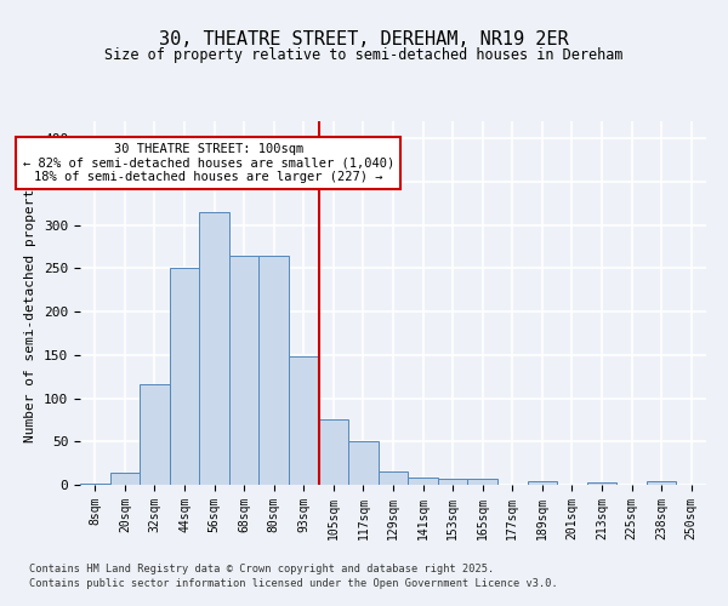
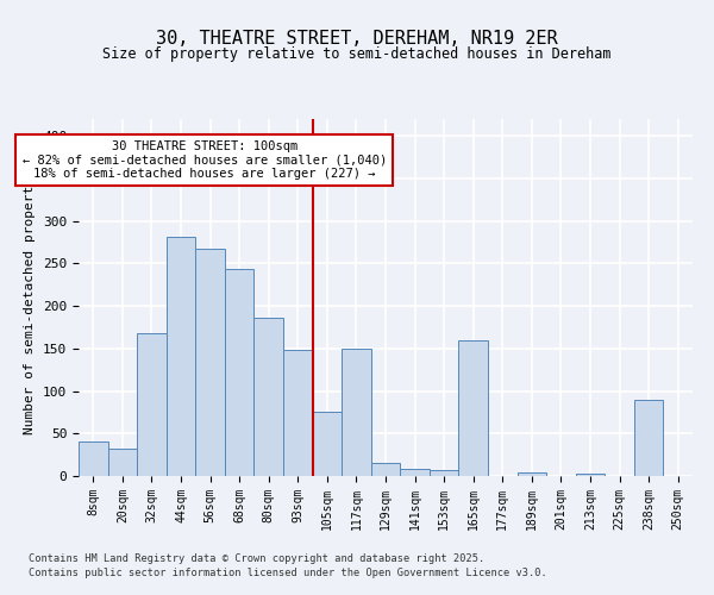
8sqm: 2 -> 40
20sqm: 14 -> 32
32sqm: 116 -> 168
44sqm: 250 -> 282
56sqm: 315 -> 268
68sqm: 265 -> 244
80sqm: 265 -> 186
117sqm: 50 -> 150
165sqm: 7 -> 160
238sqm: 4 -> 90
